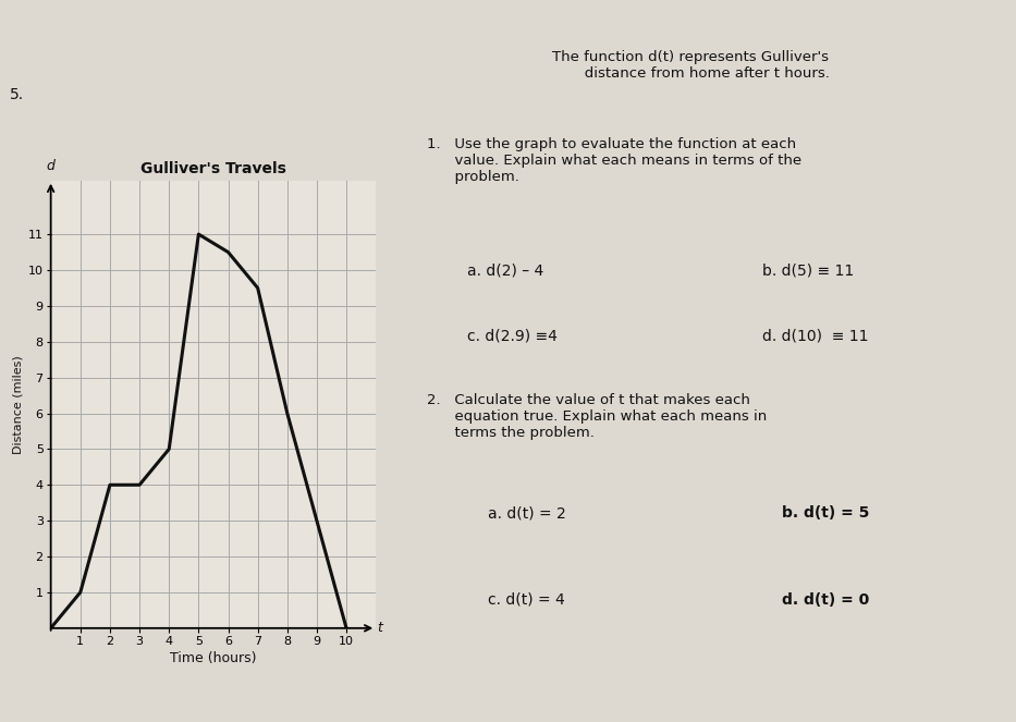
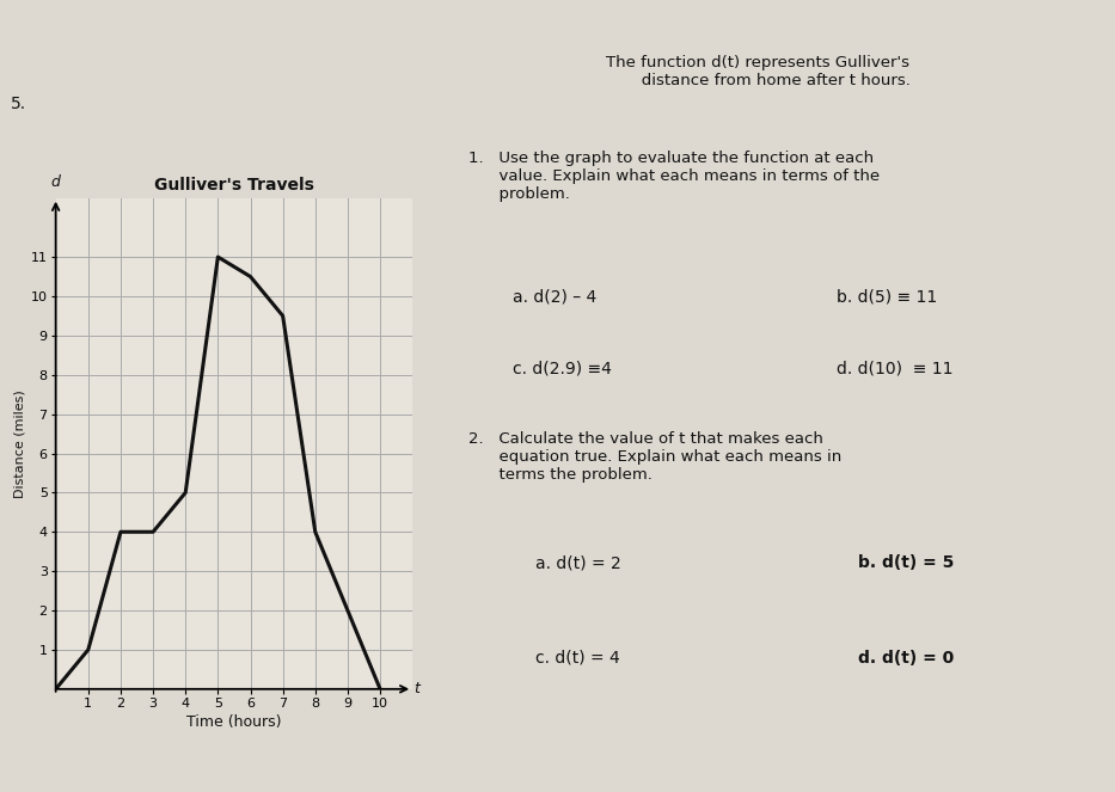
8: 6.0 -> 4.0
